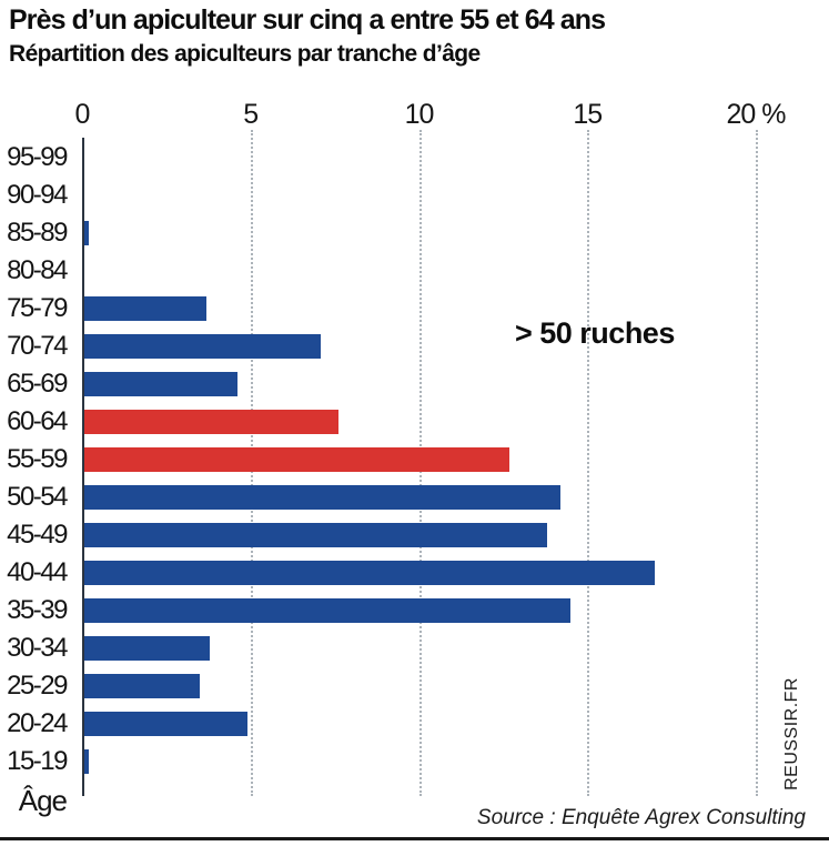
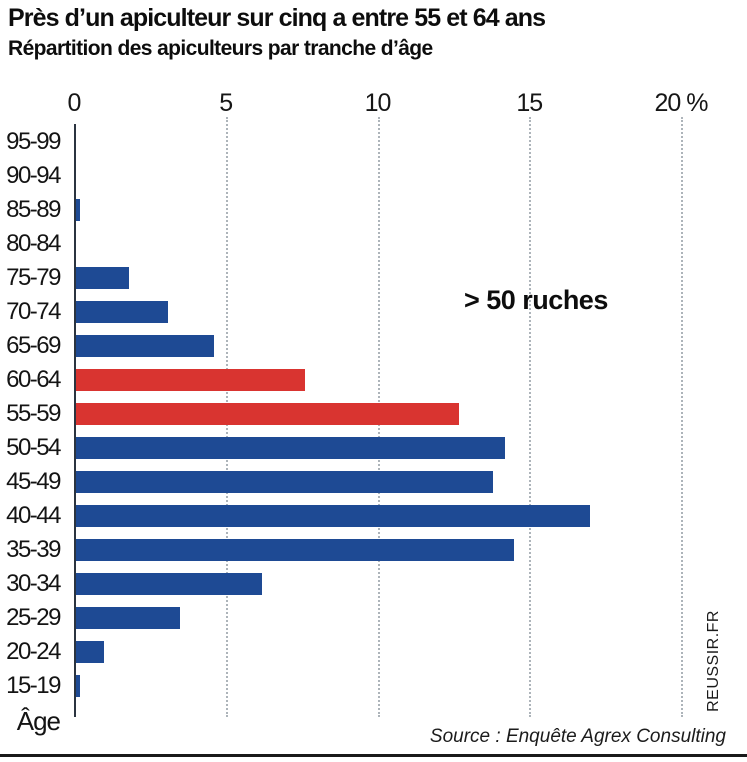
75-79: 3.7% -> 1.8%
70-74: 7.1% -> 3.1%
30-34: 3.8% -> 6.2%
20-24: 4.9% -> 1.0%
